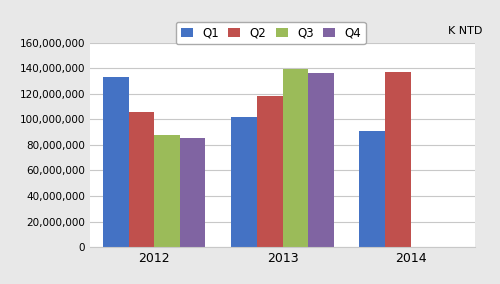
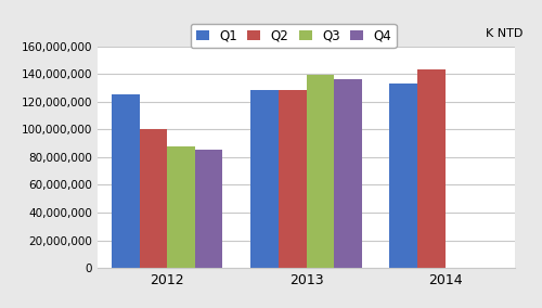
Q1/2012: 133,000,000 -> 125,000,000
Q2/2012: 106,000,000 -> 100,000,000
Q1/2013: 102,000,000 -> 128,000,000
Q2/2013: 118,000,000 -> 128,000,000
Q1/2014: 91,000,000 -> 133,000,000
Q2/2014: 137,000,000 -> 143,000,000
